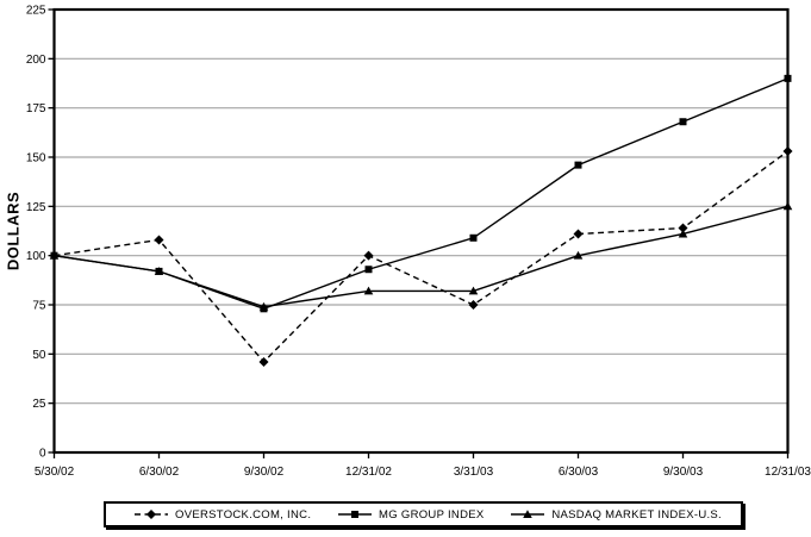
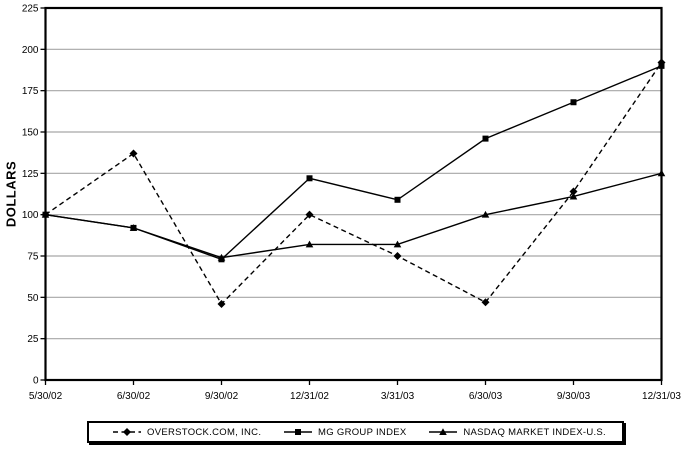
OVERSTOCK.COM, INC./6/30/02: 108 -> 137
MG GROUP INDEX/12/31/02: 93 -> 122
OVERSTOCK.COM, INC./6/30/03: 111 -> 47
OVERSTOCK.COM, INC./12/31/03: 153 -> 192
